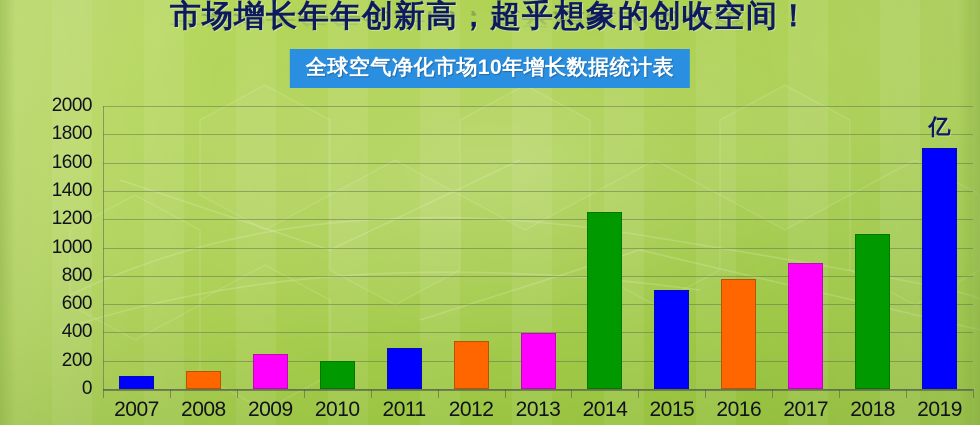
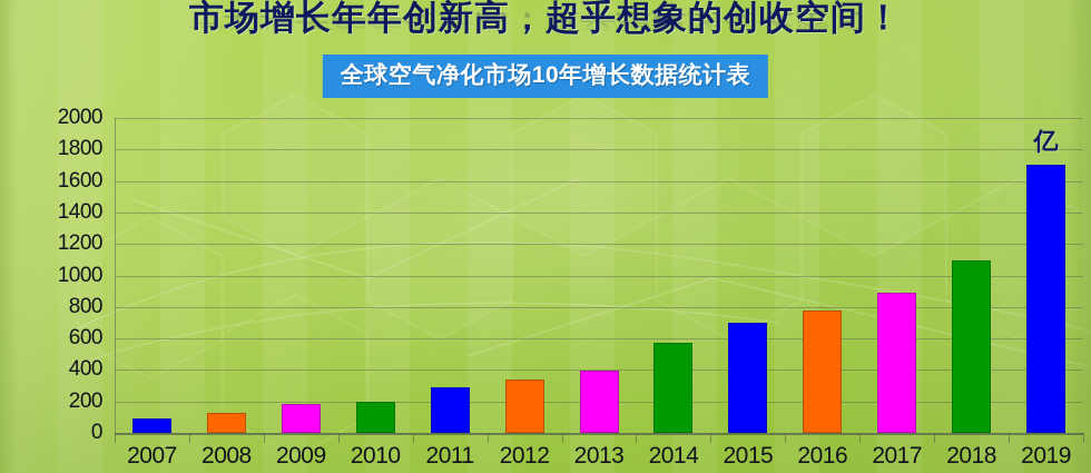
2009: 250 -> 180
2014: 1250 -> 580
